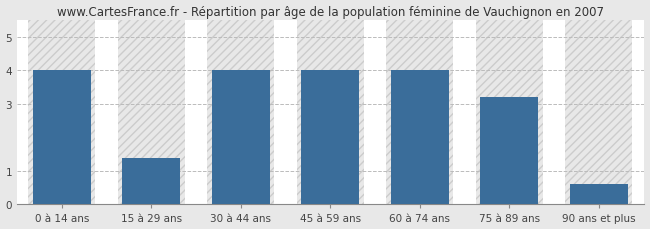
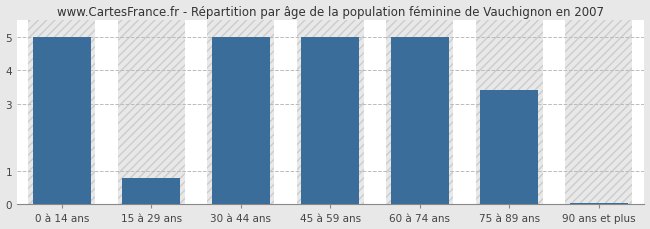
0 à 14 ans: 4.00 -> 5.00
15 à 29 ans: 1.40 -> 0.80
30 à 44 ans: 4.00 -> 5.00
45 à 59 ans: 4.00 -> 5.00
60 à 74 ans: 4.00 -> 5.00
75 à 89 ans: 3.20 -> 3.40
90 ans et plus: 0.60 -> 0.05
